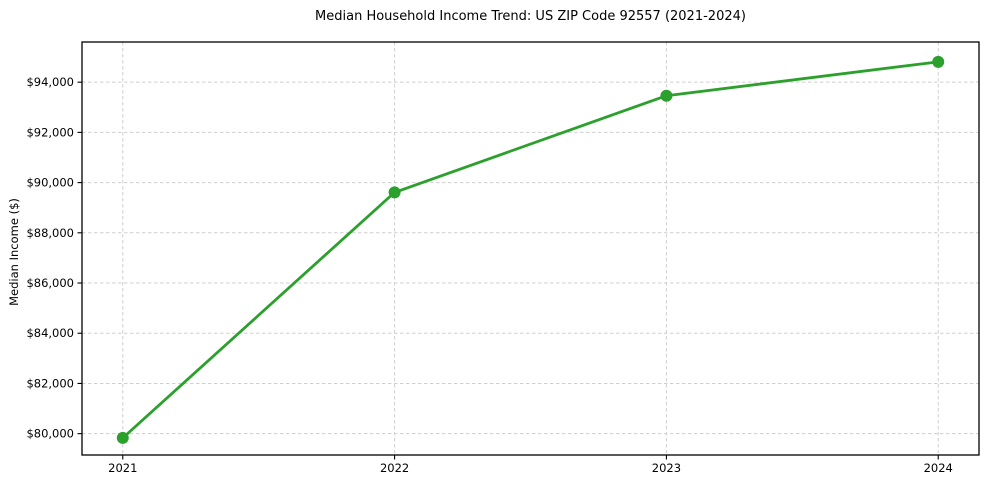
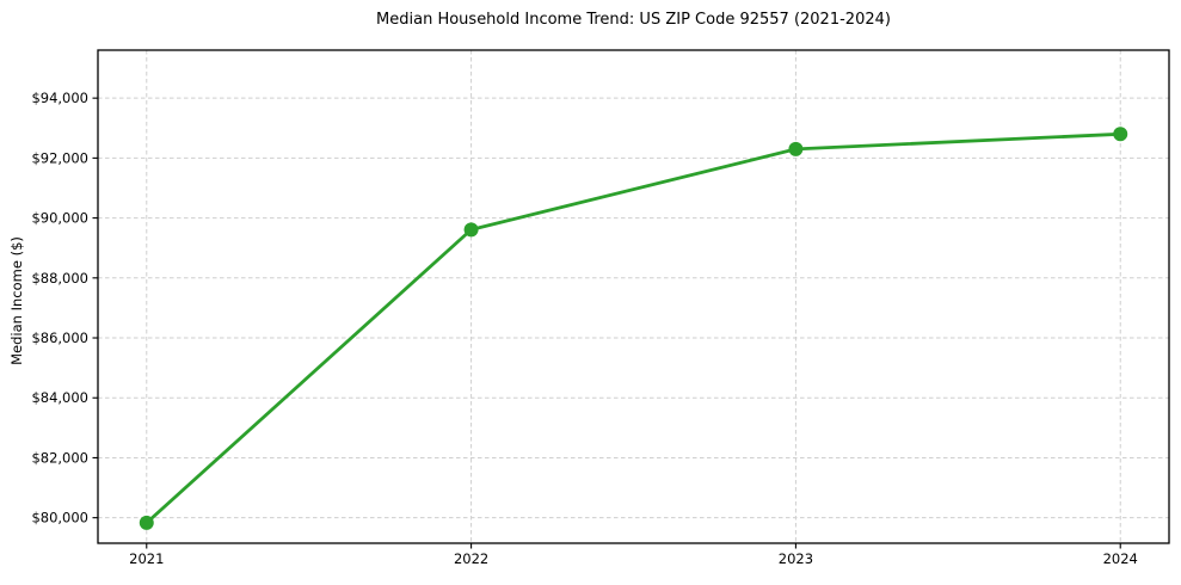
2023: $93500 -> $92300
2024: $94800 -> $92800
